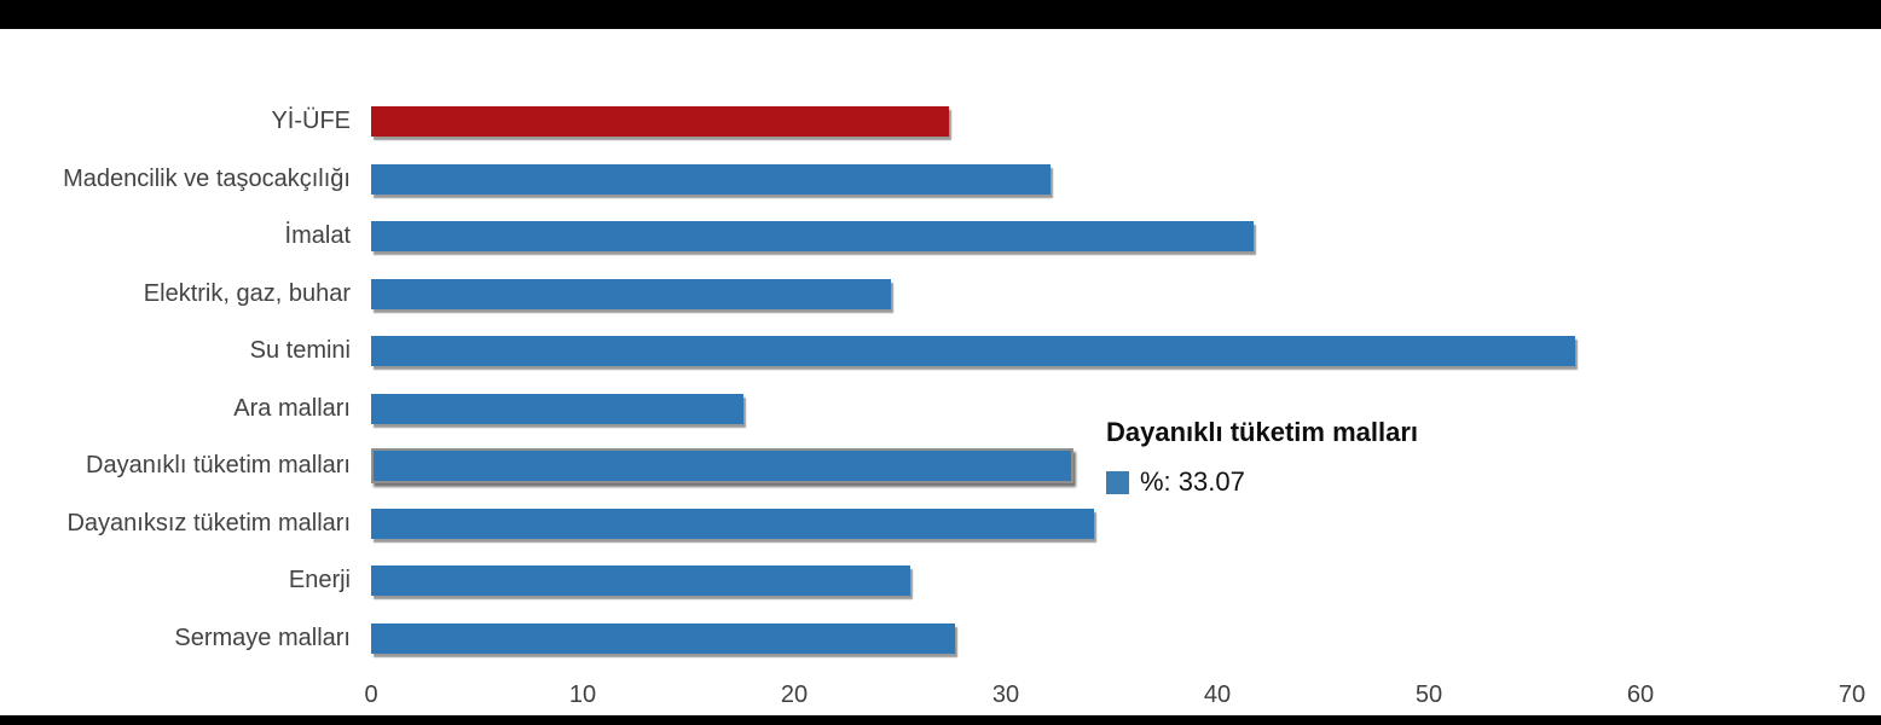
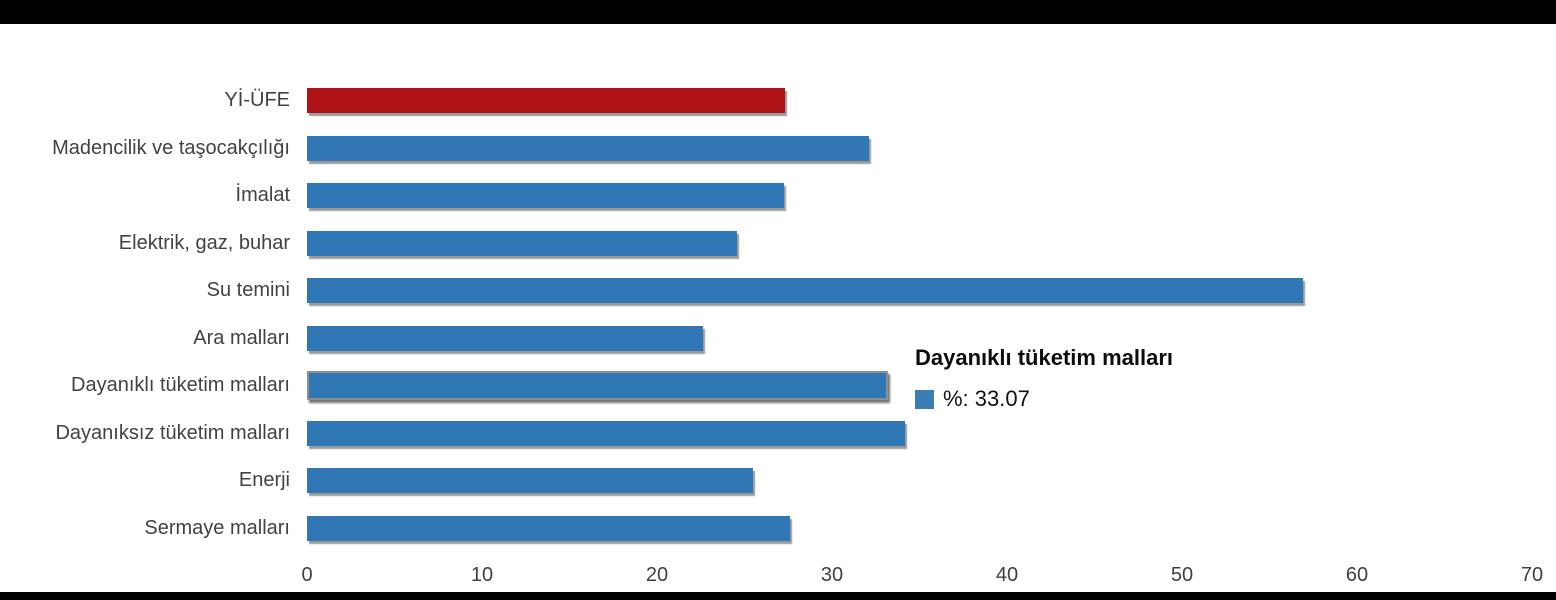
İmalat: 41.7 -> 27.3
Ara malları: 17.6 -> 22.6
